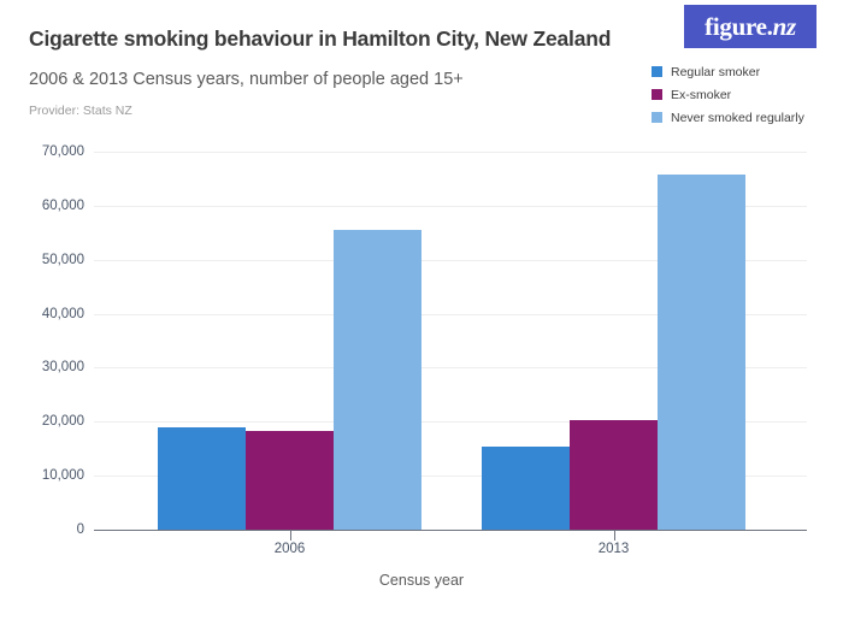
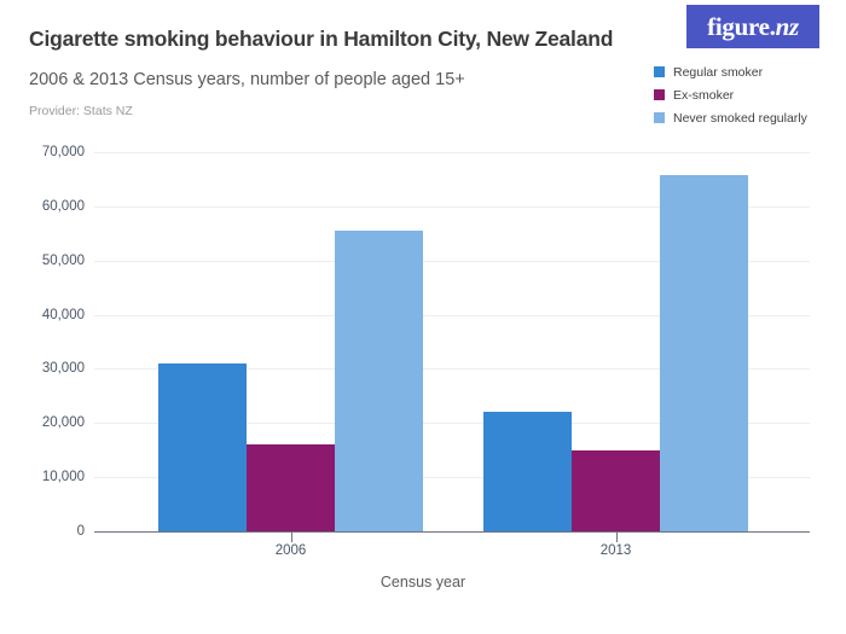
Regular smoker/2006: 19000 -> 31000
Ex-smoker/2006: 18000 -> 16000
Regular smoker/2013: 15000 -> 22000
Ex-smoker/2013: 20000 -> 15000
